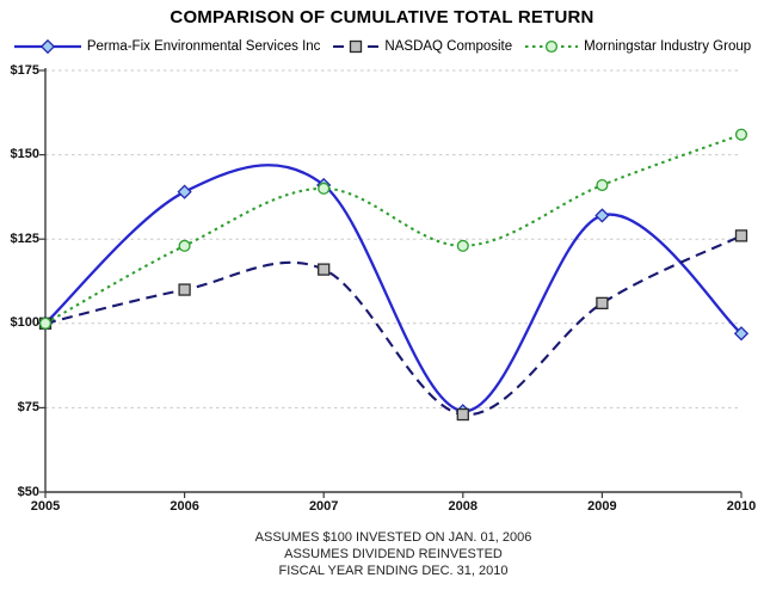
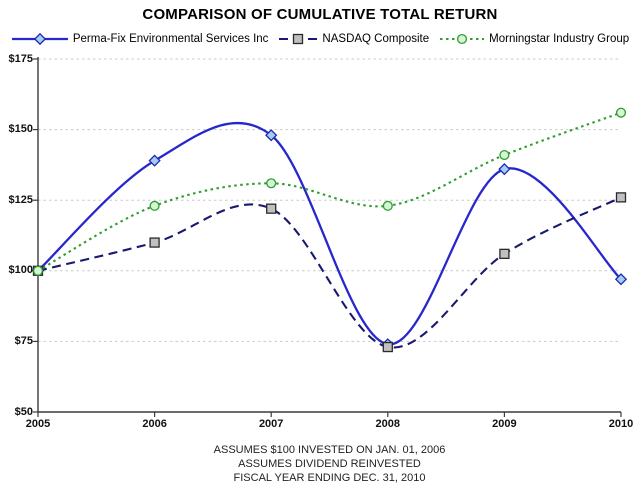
Perma-Fix Environmental Services Inc/2007: $141 -> $148
NASDAQ Composite/2007: $116 -> $122
Morningstar Industry Group/2007: $140 -> $131
Perma-Fix Environmental Services Inc/2009: $132 -> $136
